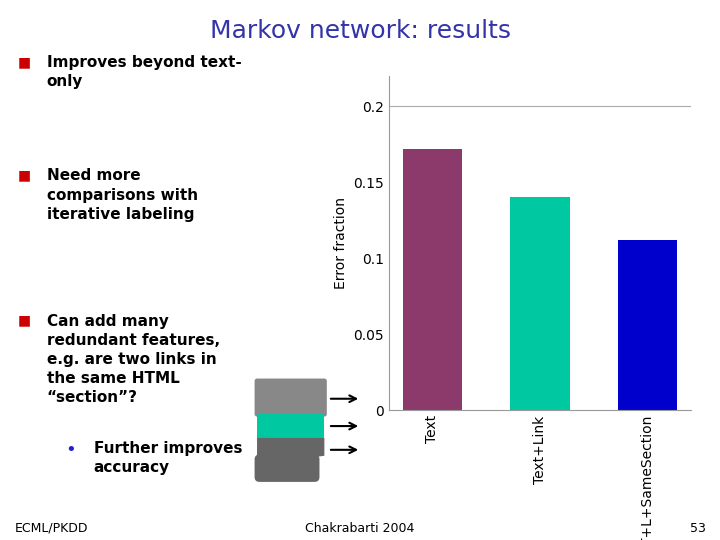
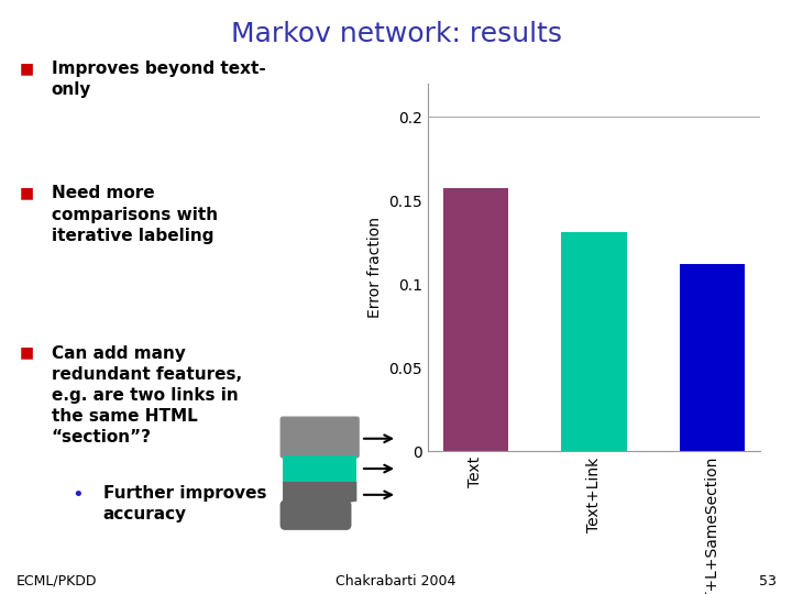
Text: 0.172 -> 0.157
Text+Link: 0.140 -> 0.131
